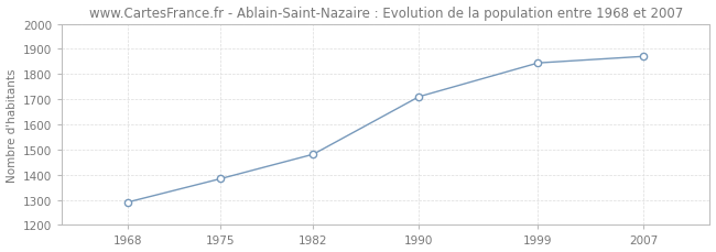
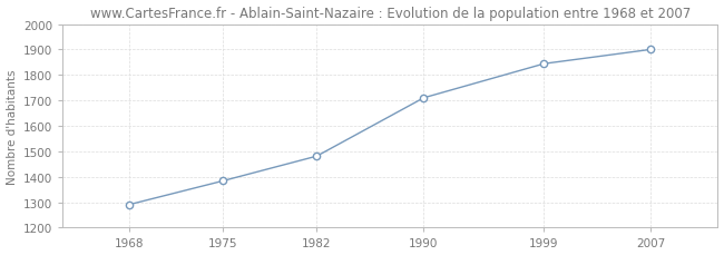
2007: 1870 -> 1900
